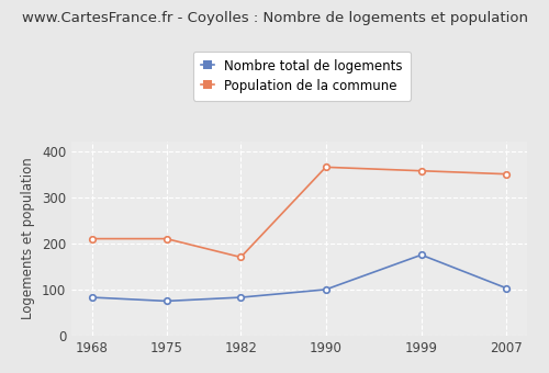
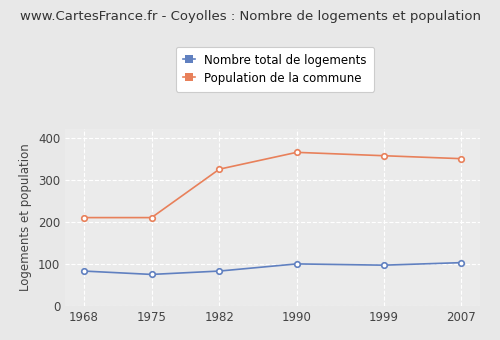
Population de la commune/1982: 170 -> 325
Nombre total de logements/1999: 175 -> 97
